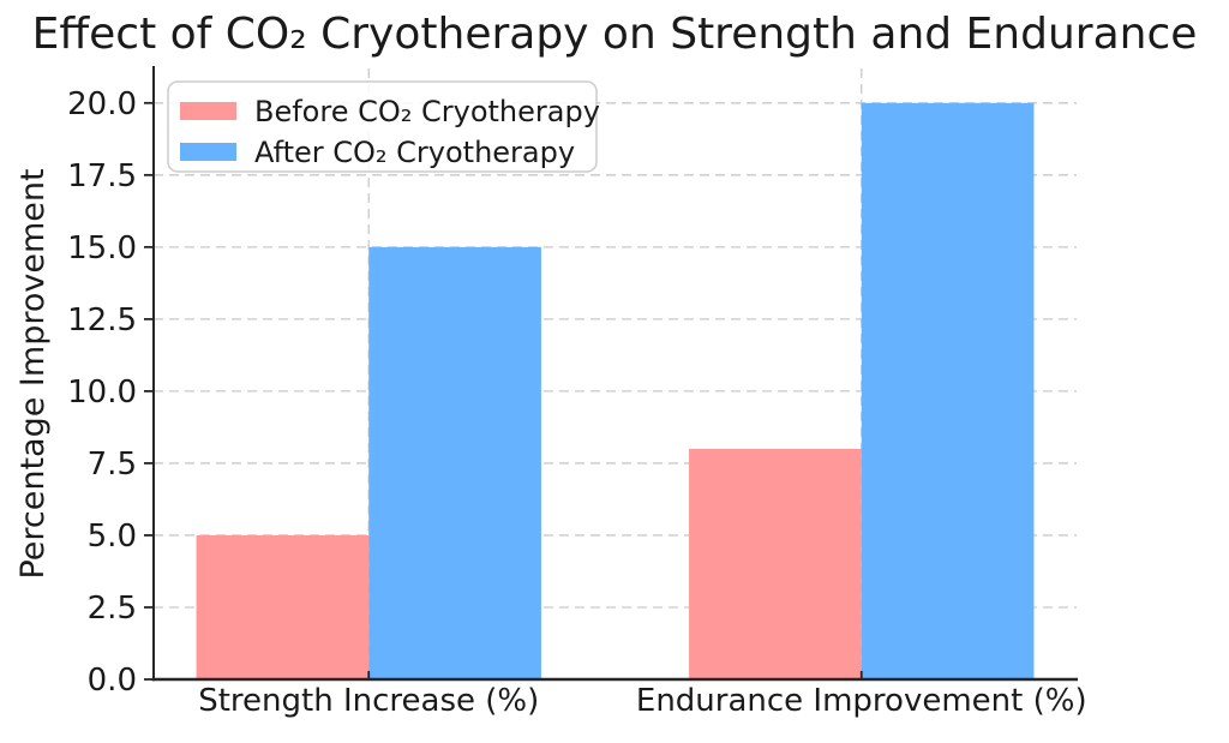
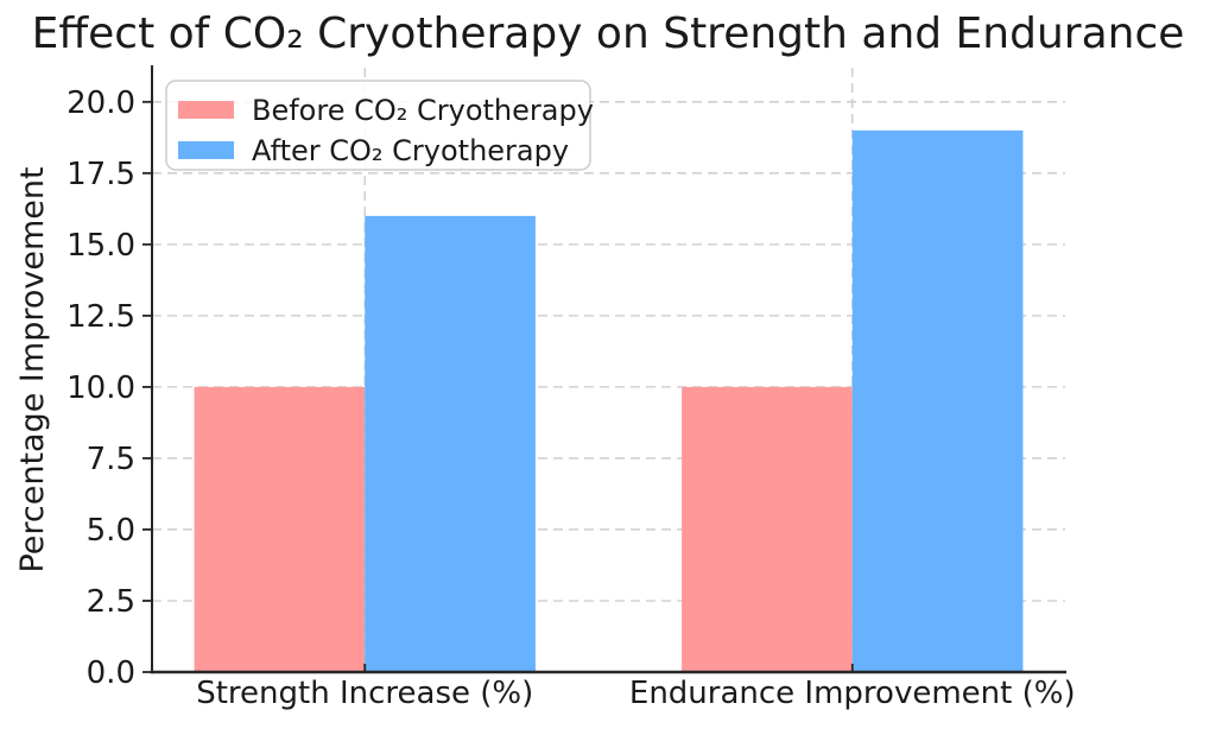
Before CO₂ Cryotherapy/Strength Increase (%): 5 -> 10
After CO₂ Cryotherapy/Strength Increase (%): 15 -> 16
Before CO₂ Cryotherapy/Endurance Improvement (%): 8 -> 10
After CO₂ Cryotherapy/Endurance Improvement (%): 20 -> 19
